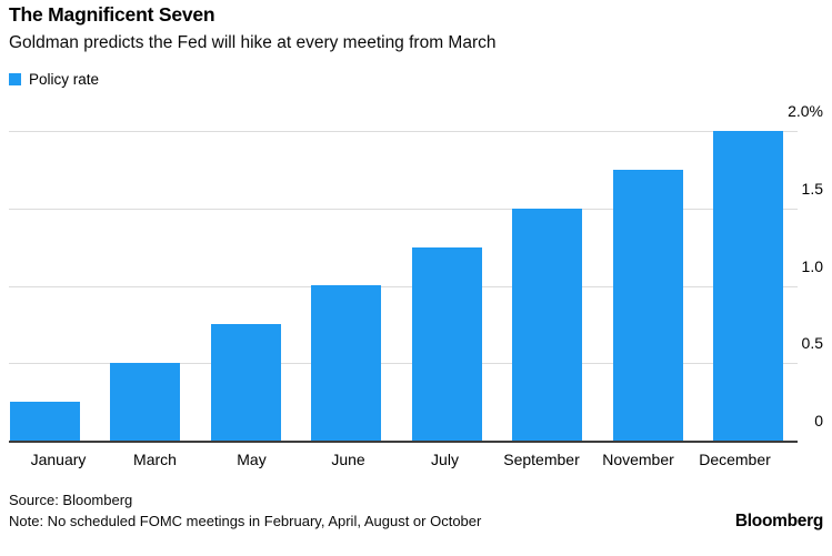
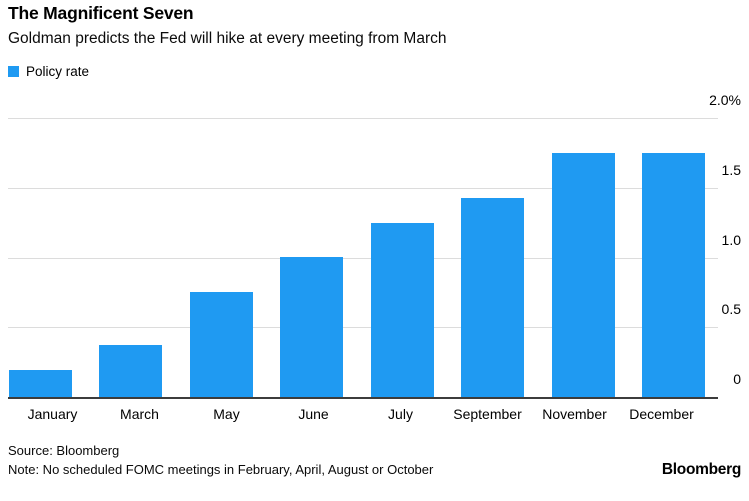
January: 0.25% -> 0.19%
March: 0.50% -> 0.37%
September: 1.50% -> 1.43%
December: 2.00% -> 1.75%
